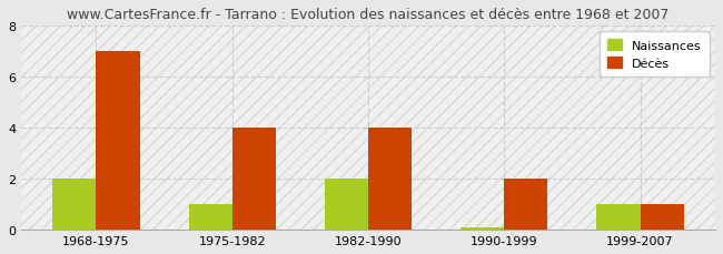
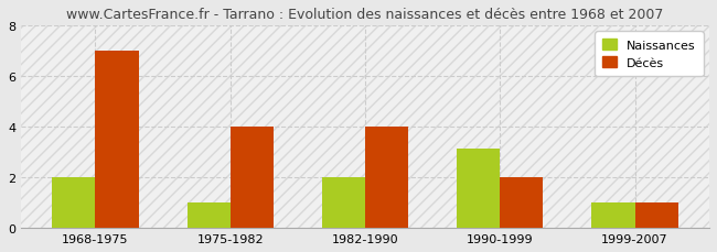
Naissances/1990-1999: 0.08 -> 3.15
